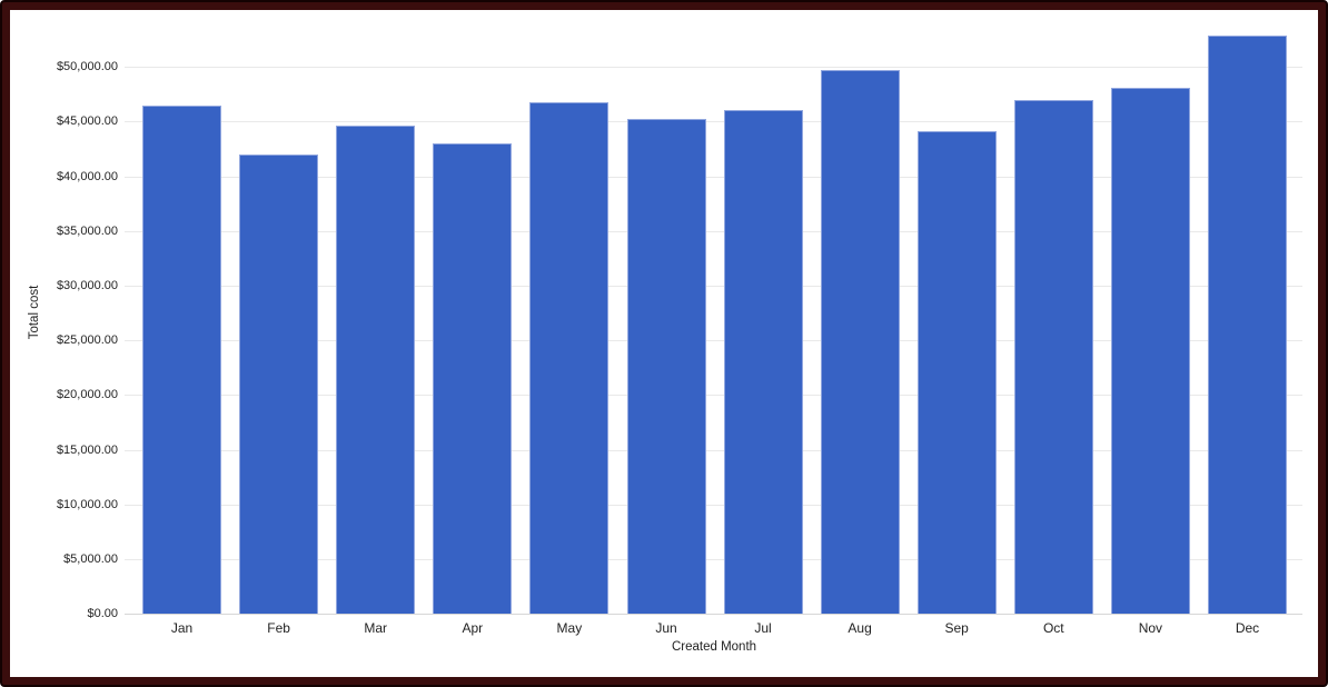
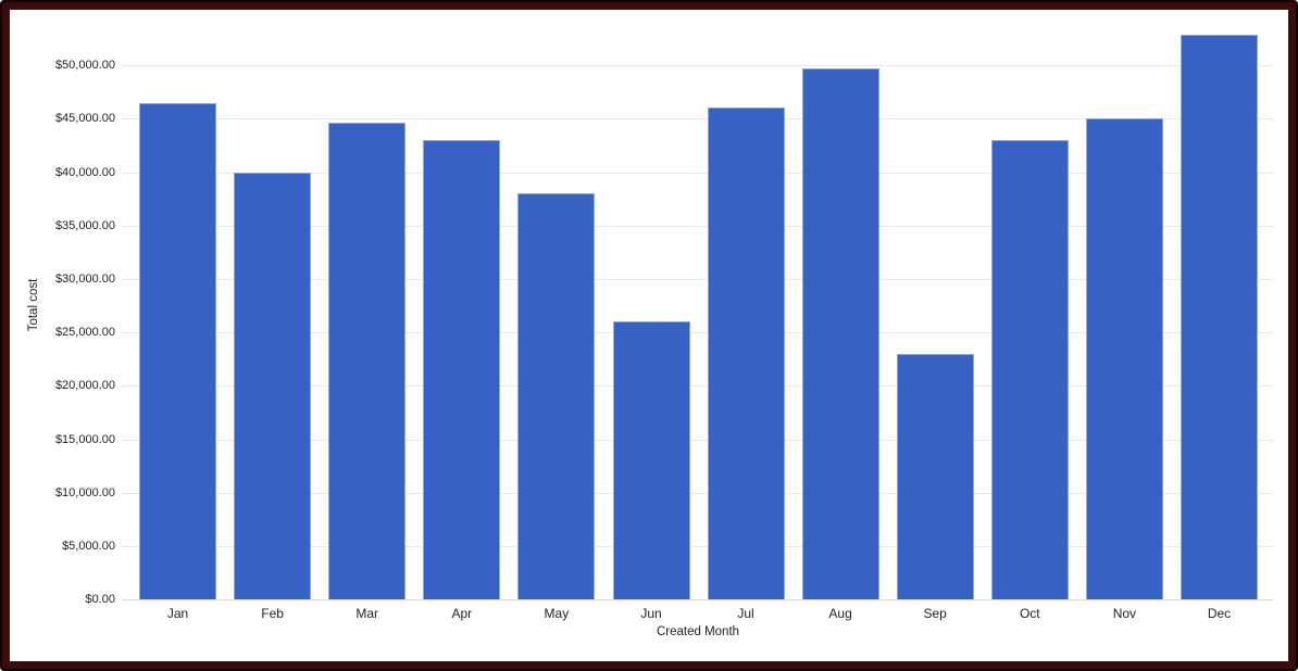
Feb: $42000 -> $40000
May: $47000 -> $38000
Jun: $45000 -> $26000
Sep: $44000 -> $23000
Oct: $47000 -> $43000
Nov: $48000 -> $45000
